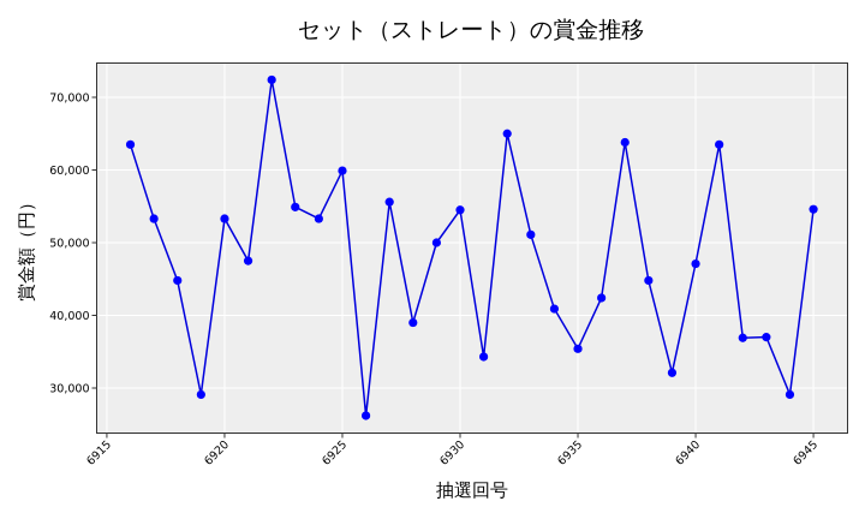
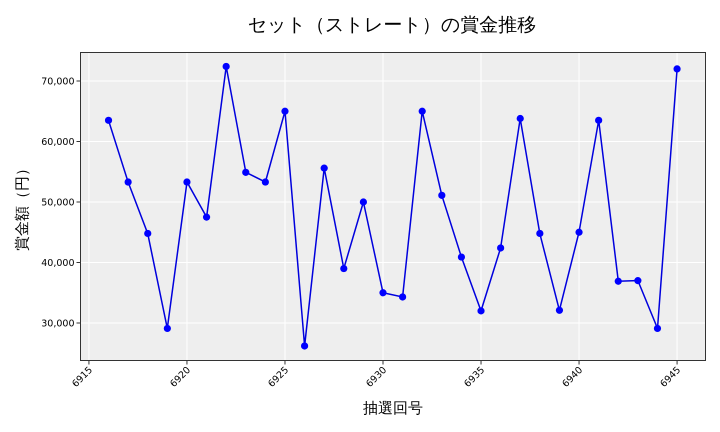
6925: 60000 -> 65000
6930: 54000 -> 35000
6935: 35000 -> 32000
6940: 47000 -> 45000
6945: 55000 -> 72000
